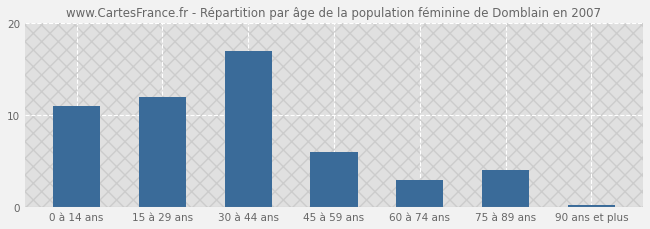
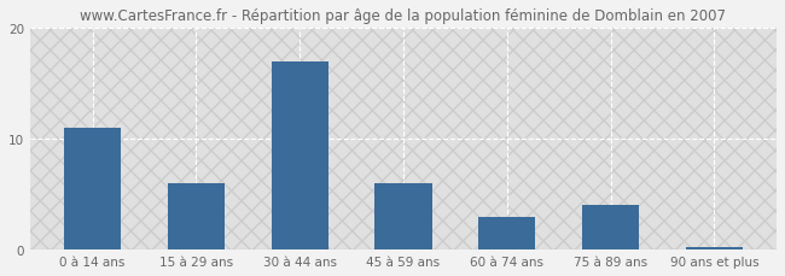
15 à 29 ans: 12.0 -> 6.0
